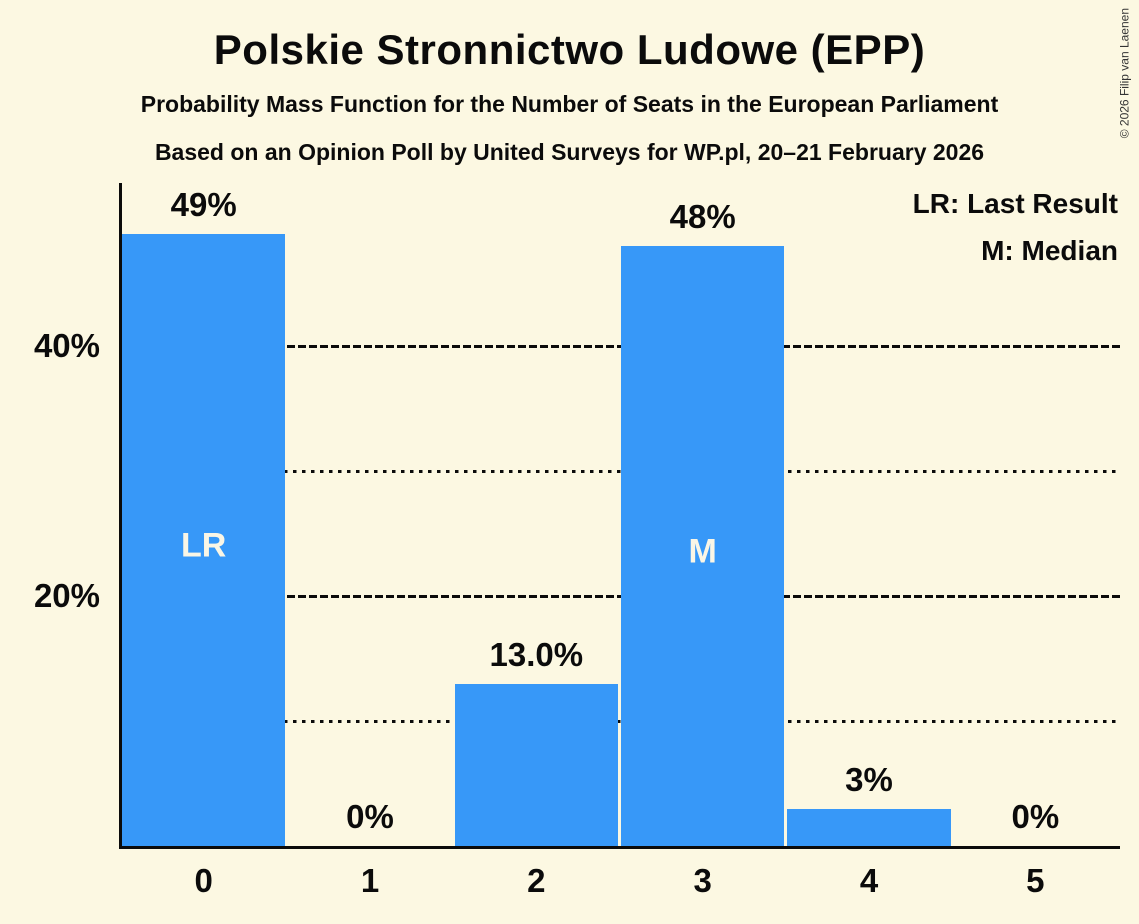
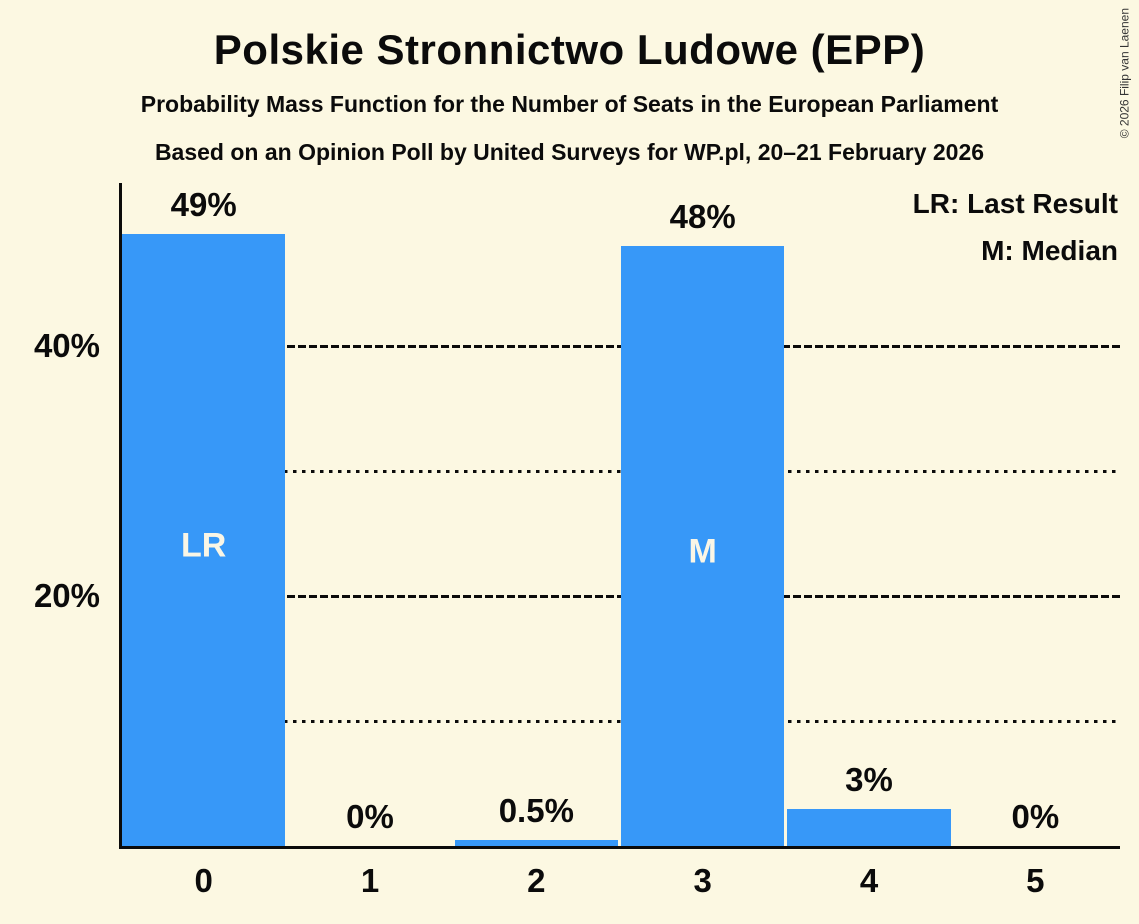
2: 13.0% -> 0.5%
